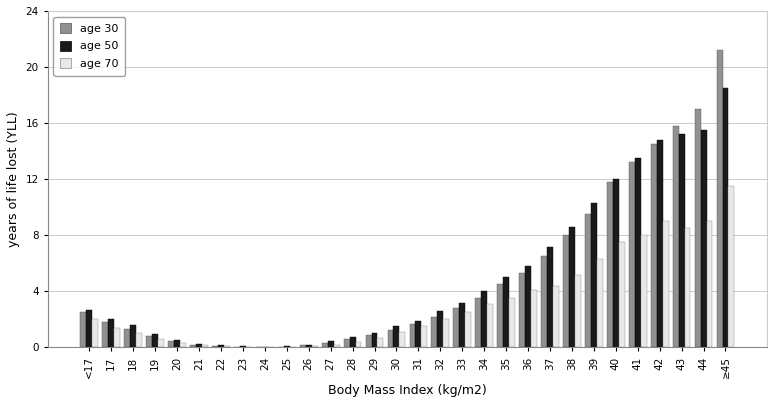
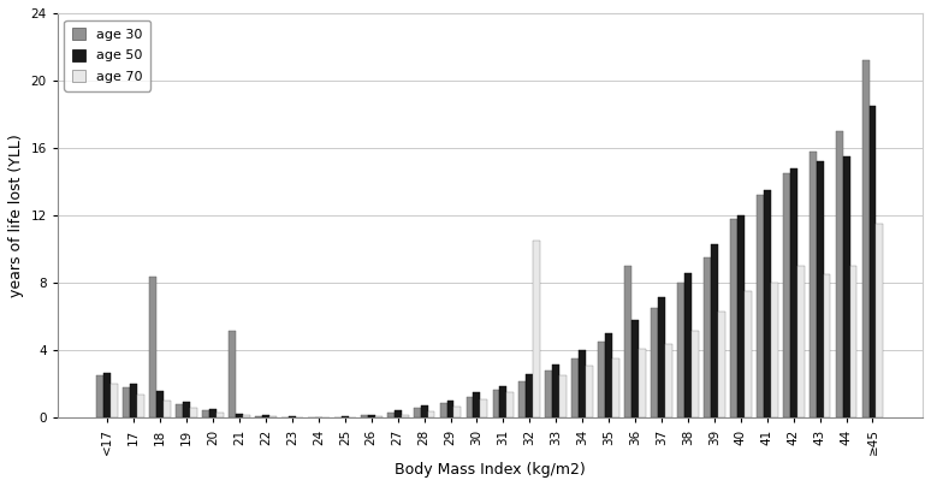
age 30/18: 1.4 -> 8.4
age 30/21: 0.2 -> 5.2
age 70/32: 2.0 -> 10.5
age 30/36: 5.3 -> 9.0
